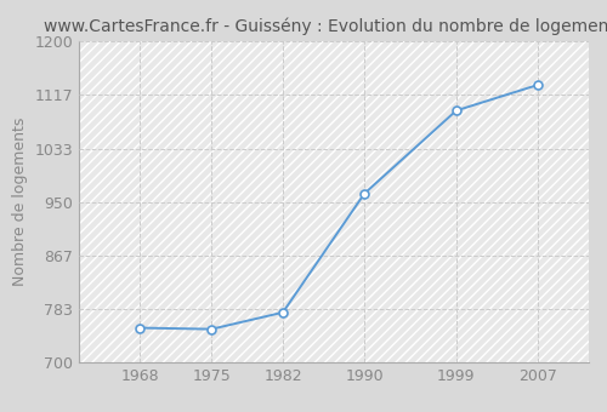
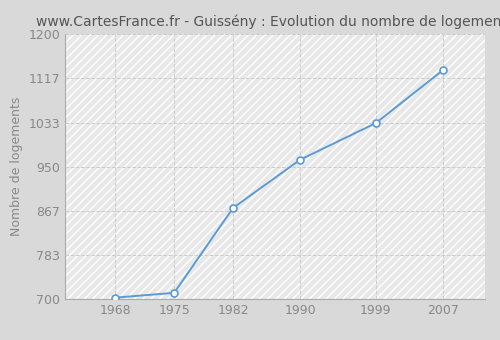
1968: 754 -> 703
1975: 752 -> 712
1982: 778 -> 872
1999: 1092 -> 1032
